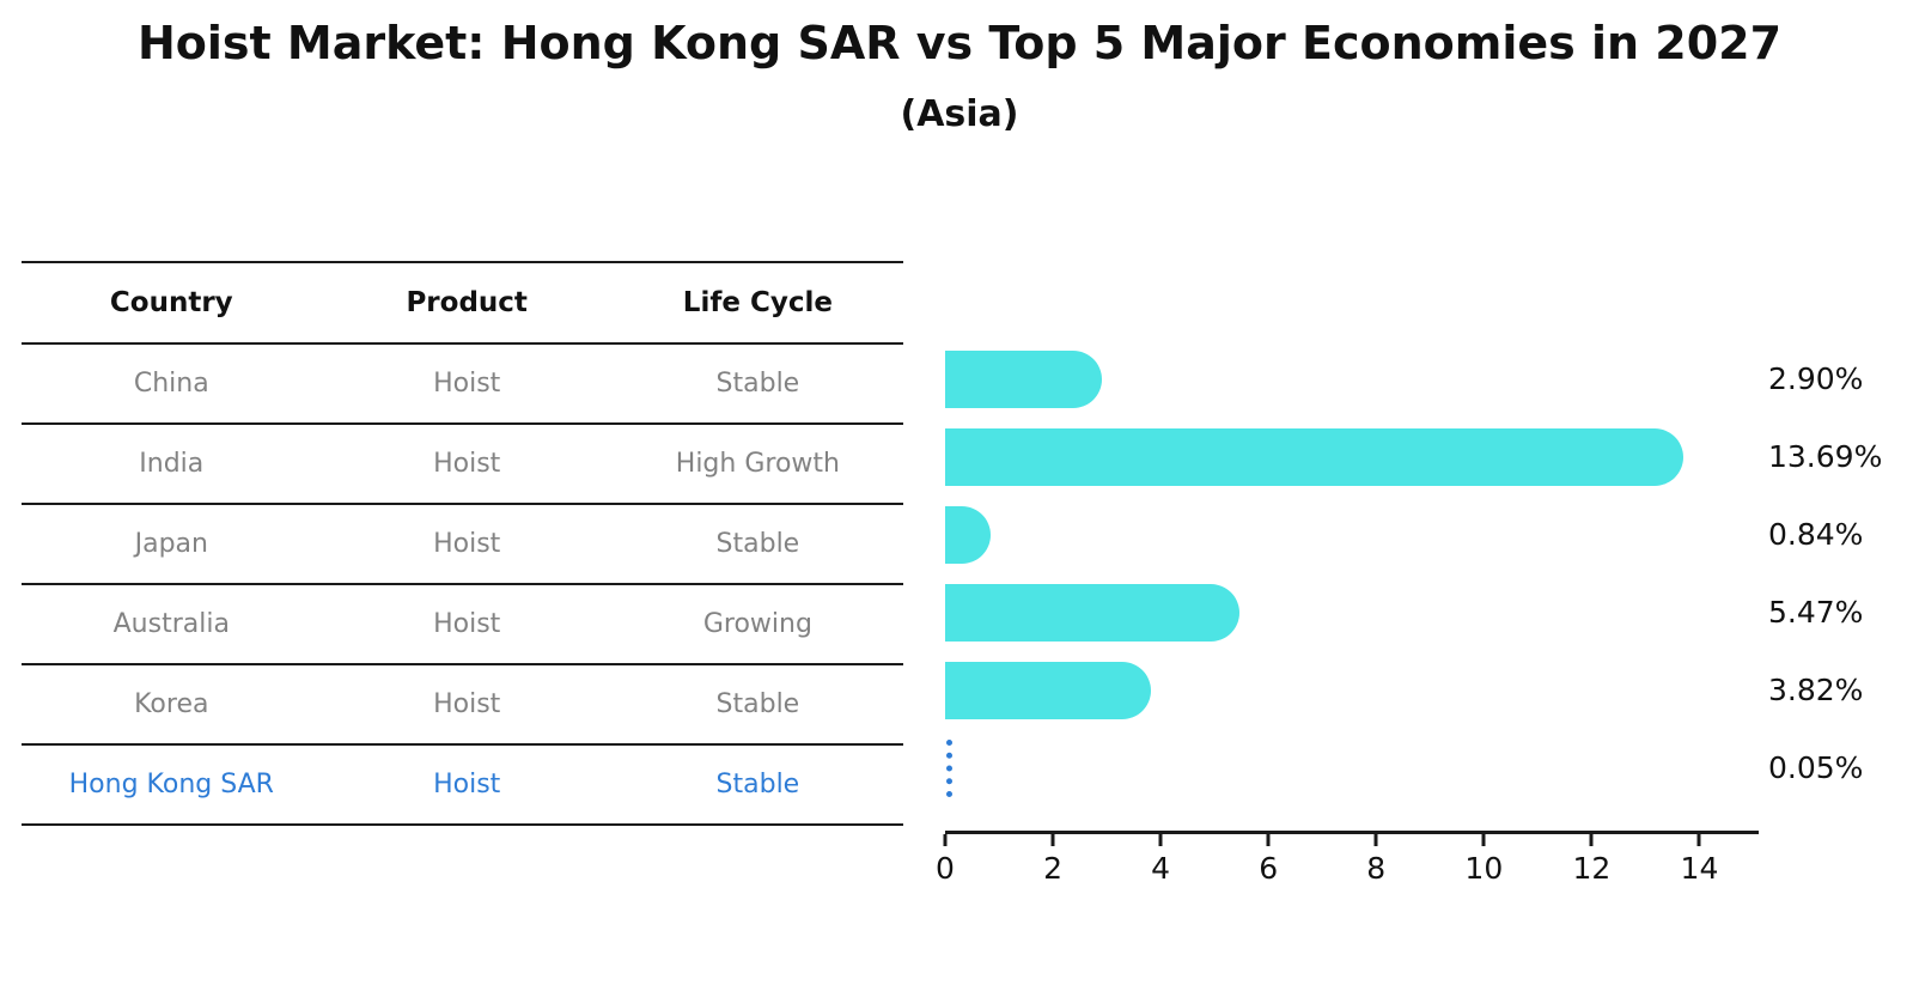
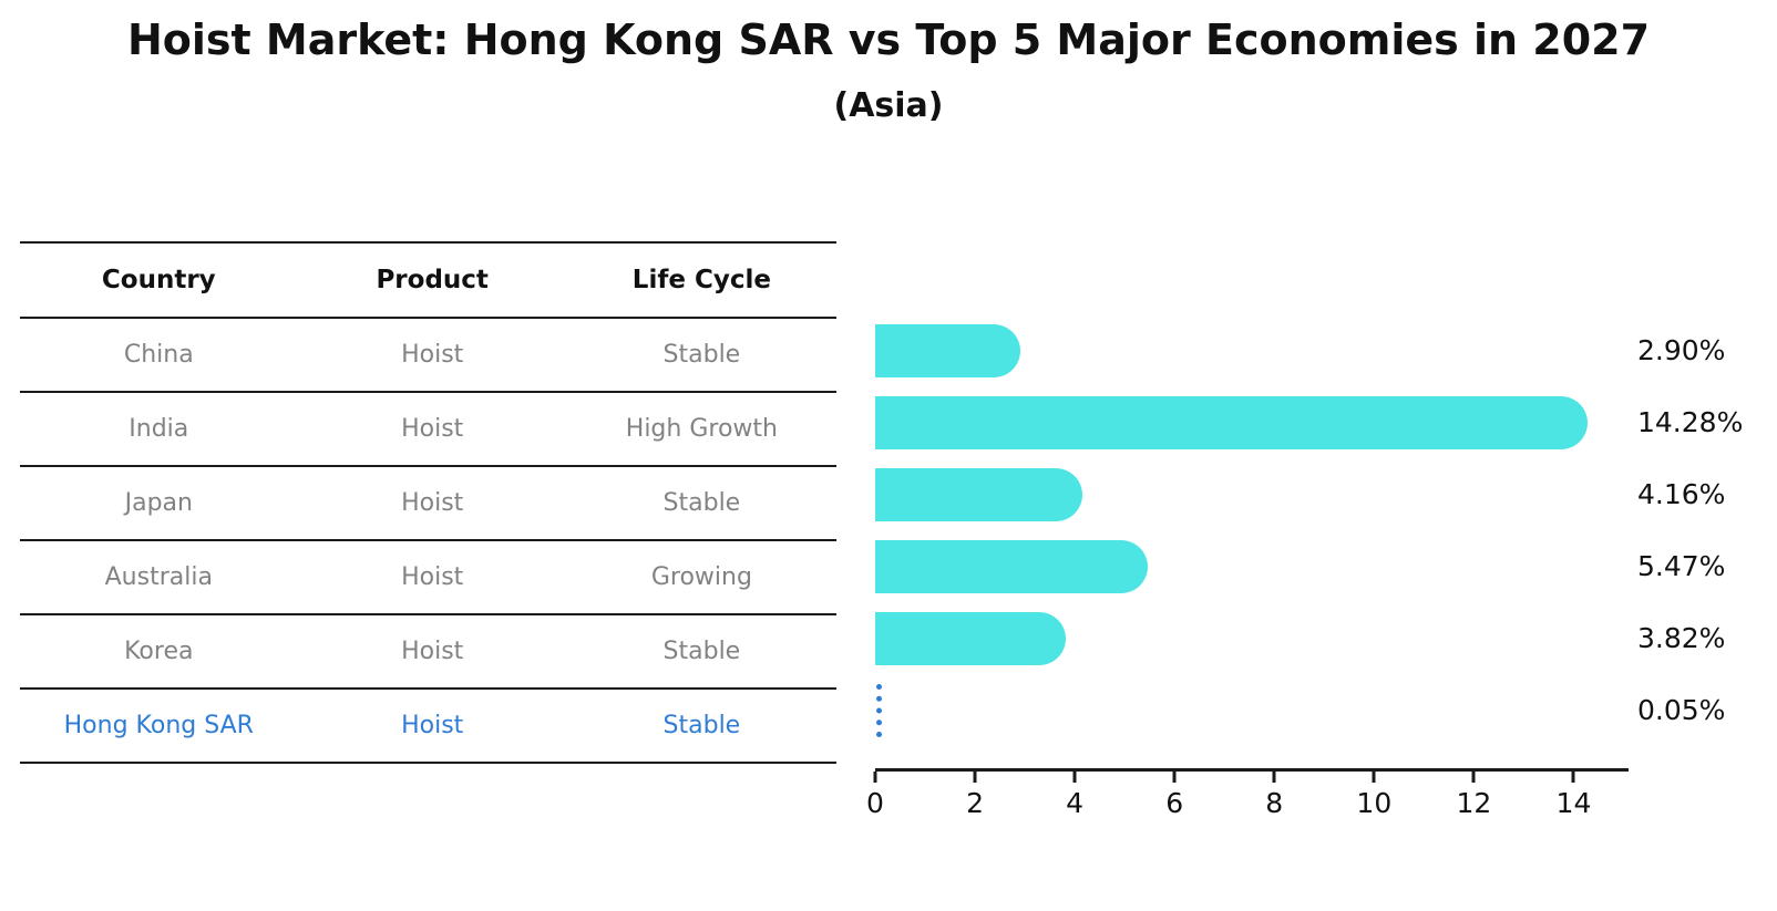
India: 13.69% -> 14.28%
Japan: 0.84% -> 4.16%
